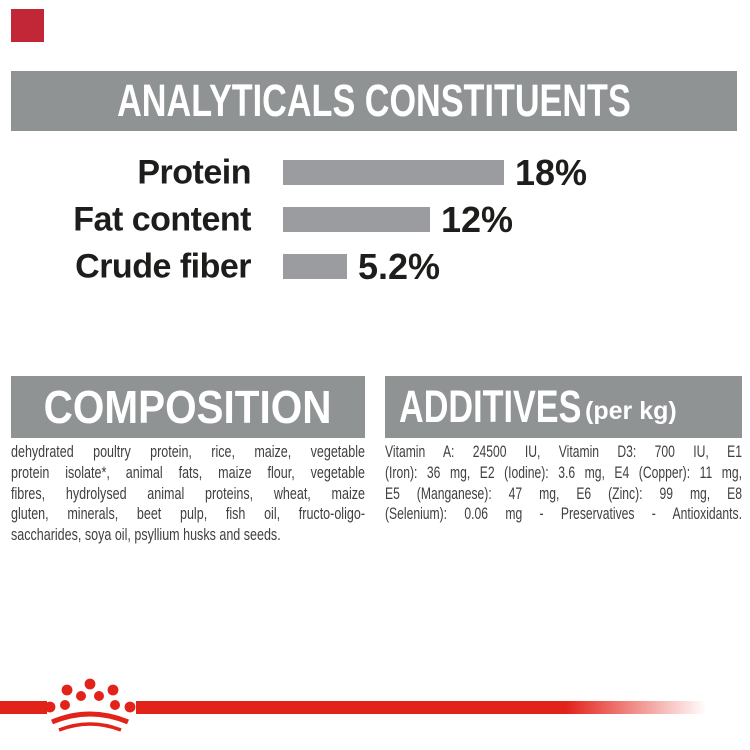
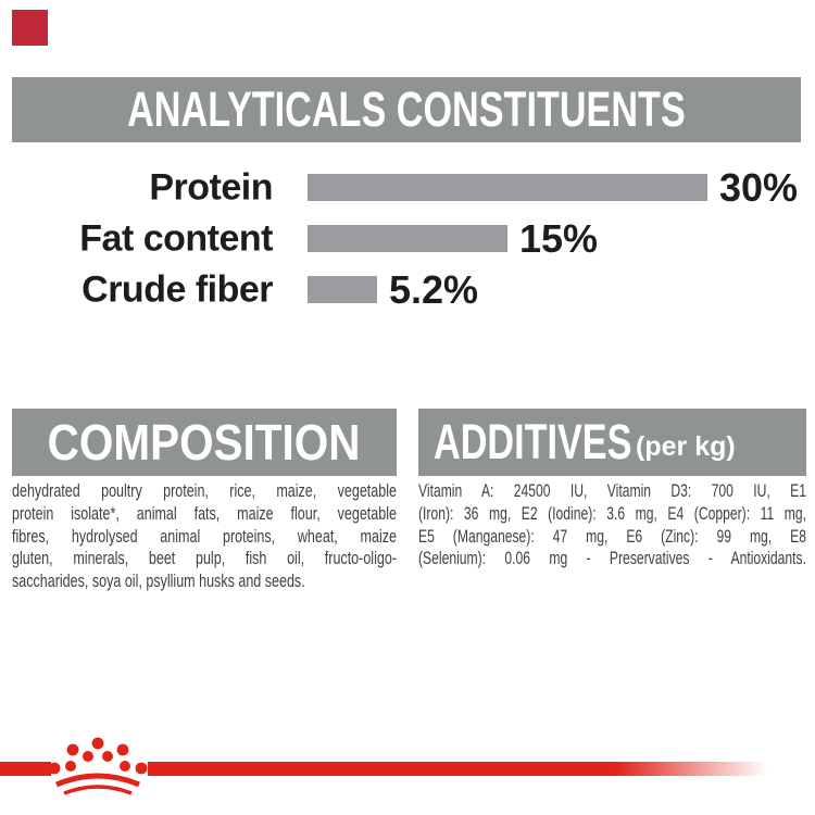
Protein: 18% -> 30%
Fat content: 12% -> 15%
